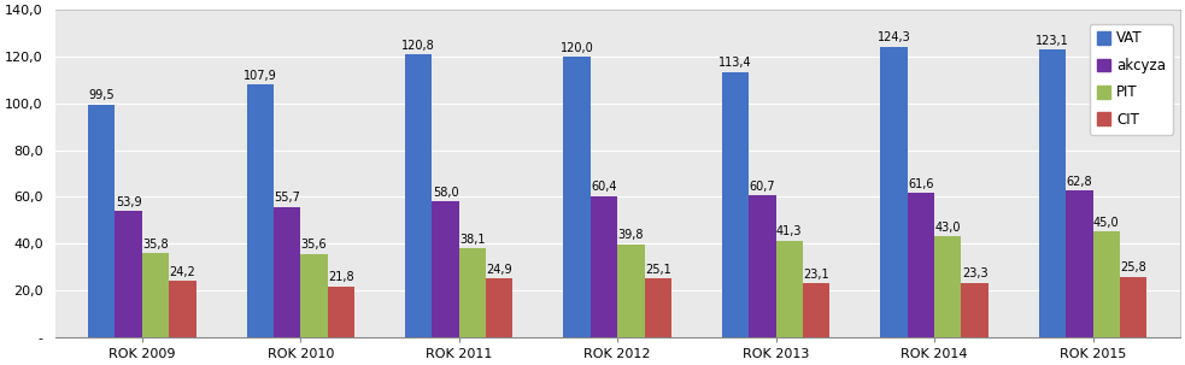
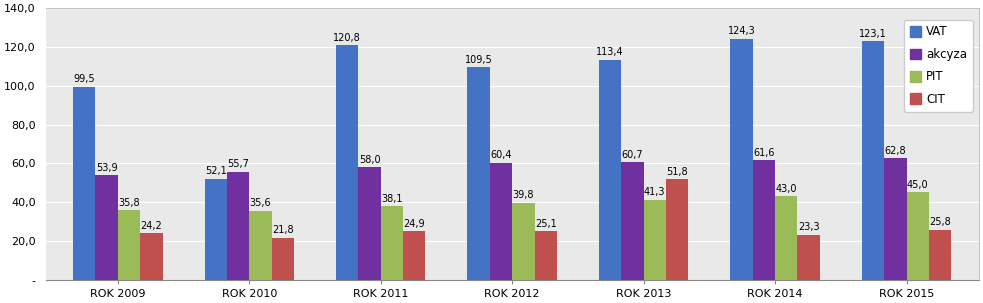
VAT/ROK 2010: 107,9 -> 52,1
VAT/ROK 2012: 120,0 -> 109,5
CIT/ROK 2013: 23,1 -> 51,8
